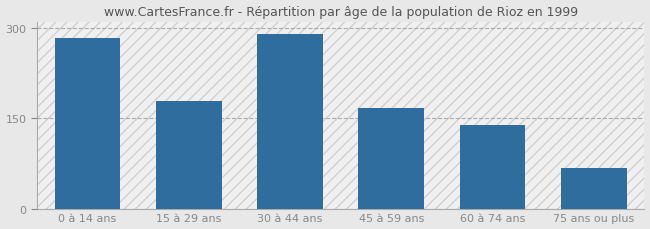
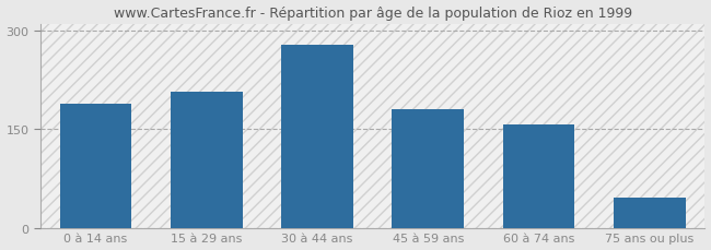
0 à 14 ans: 283 -> 188
15 à 29 ans: 178 -> 206
30 à 44 ans: 290 -> 278
45 à 59 ans: 166 -> 180
60 à 74 ans: 139 -> 156
75 ans ou plus: 67 -> 46
